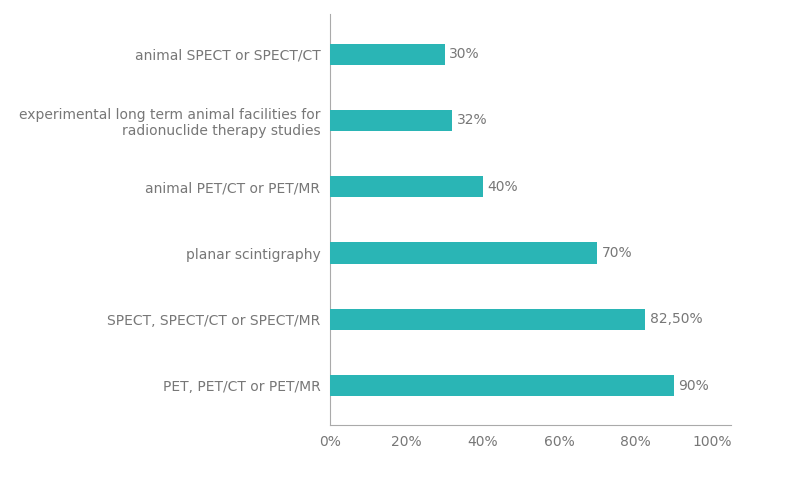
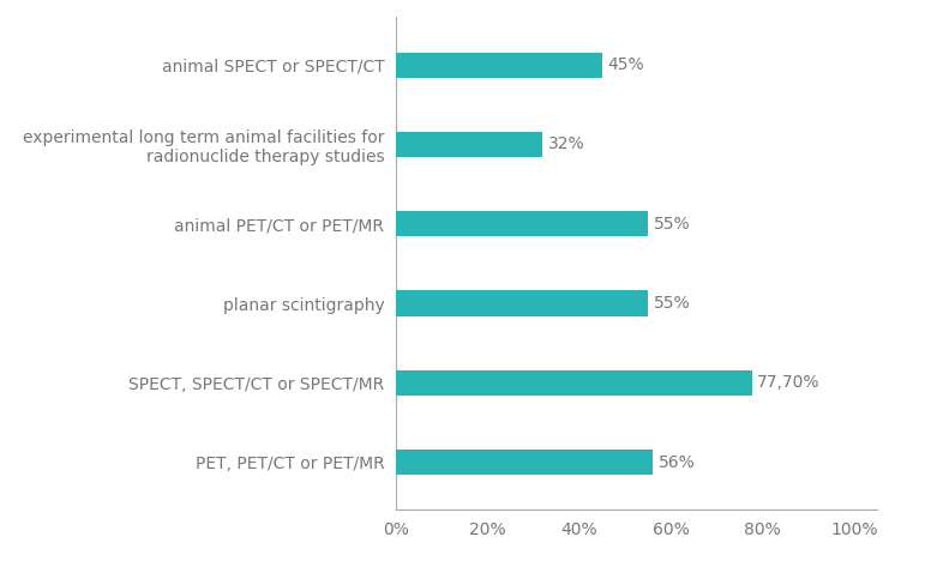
animal SPECT or SPECT/CT: 30% -> 45%
animal PET/CT or PET/MR: 40% -> 55%
planar scintigraphy: 70% -> 55%
SPECT, SPECT/CT or SPECT/MR: 82,50% -> 77,70%
PET, PET/CT or PET/MR: 90% -> 56%
